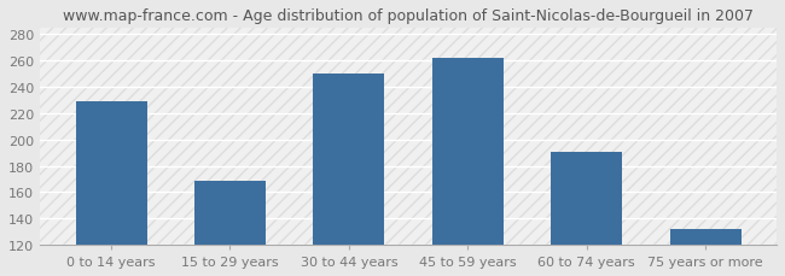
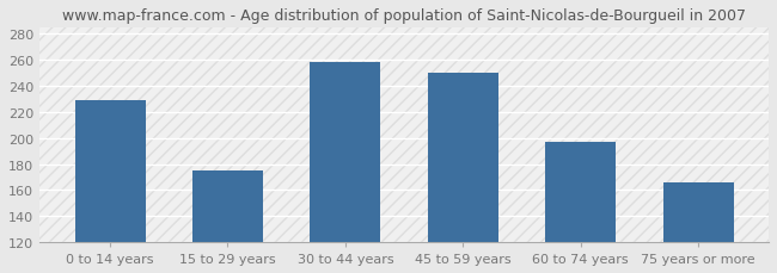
15 to 29 years: 169 -> 175
30 to 44 years: 250 -> 258
45 to 59 years: 262 -> 250
60 to 74 years: 191 -> 197
75 years or more: 132 -> 166
